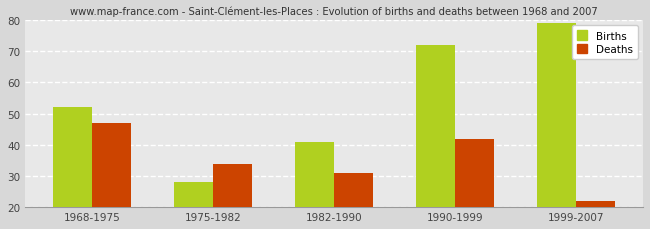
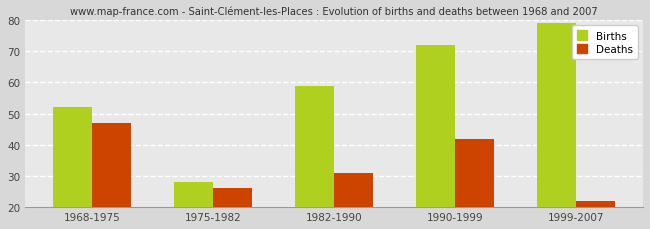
Deaths/1975-1982: 34 -> 26
Births/1982-1990: 41 -> 59
